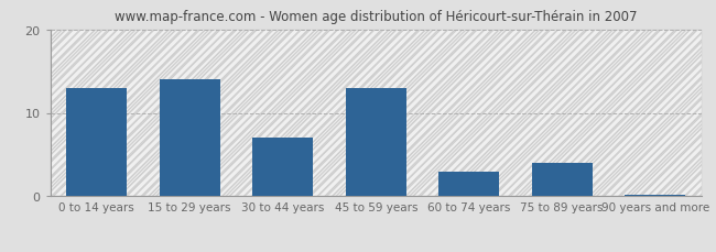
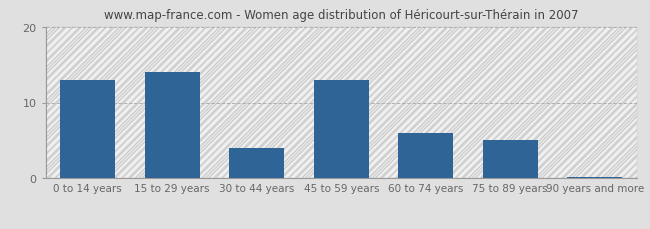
30 to 44 years: 7.0 -> 4.0
60 to 74 years: 3.0 -> 6.0
75 to 89 years: 4.0 -> 5.0
